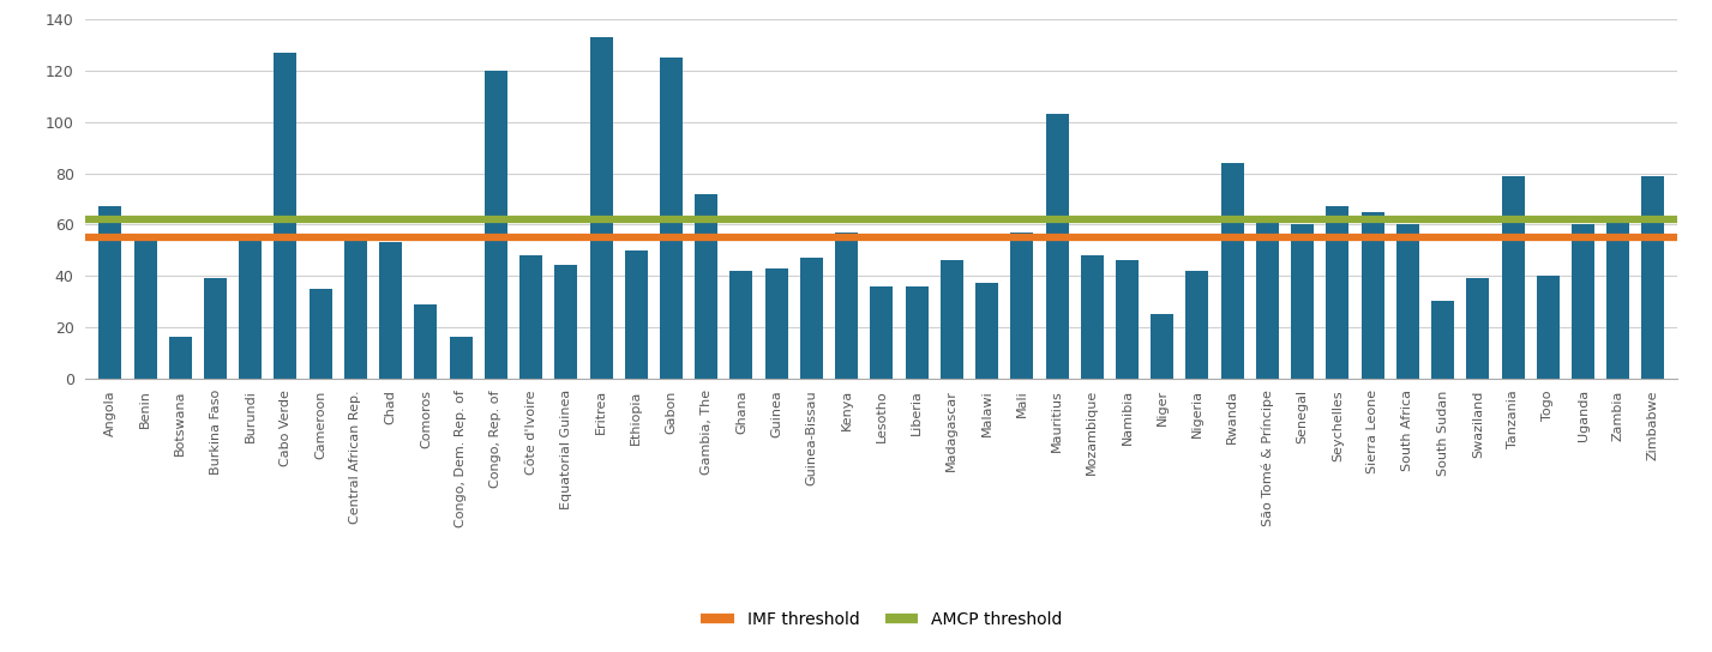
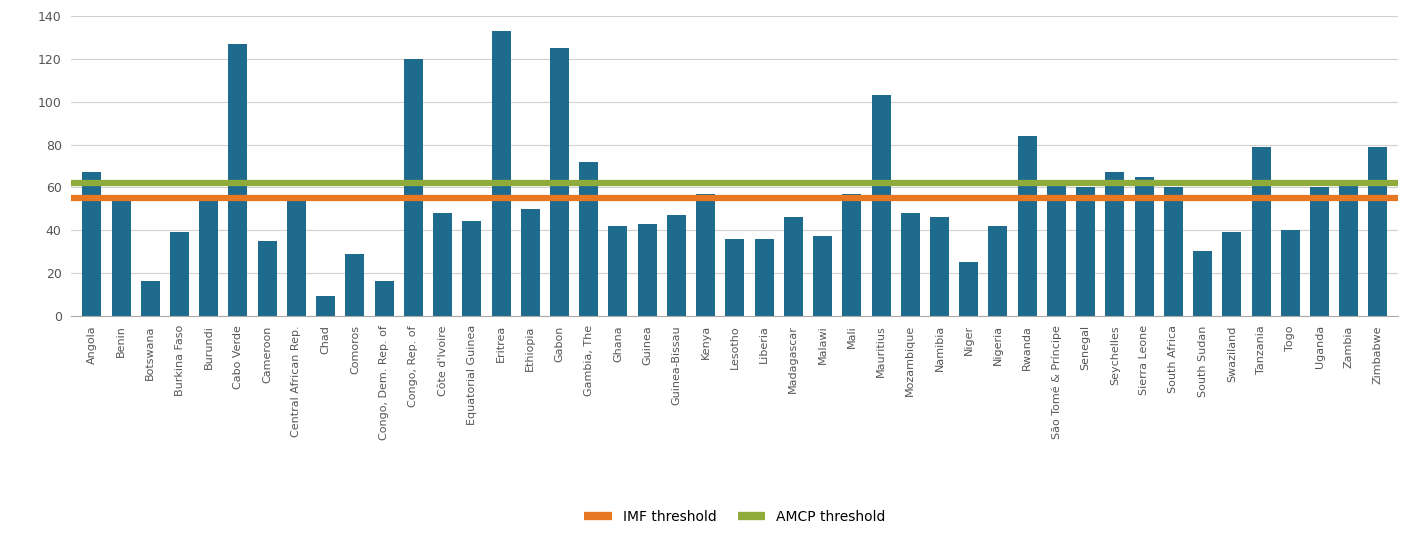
Chad: 53 -> 9
